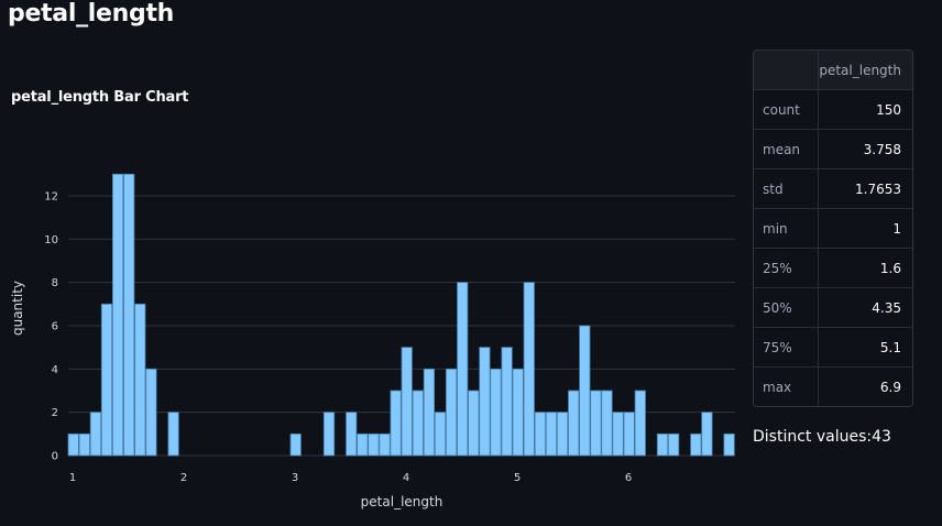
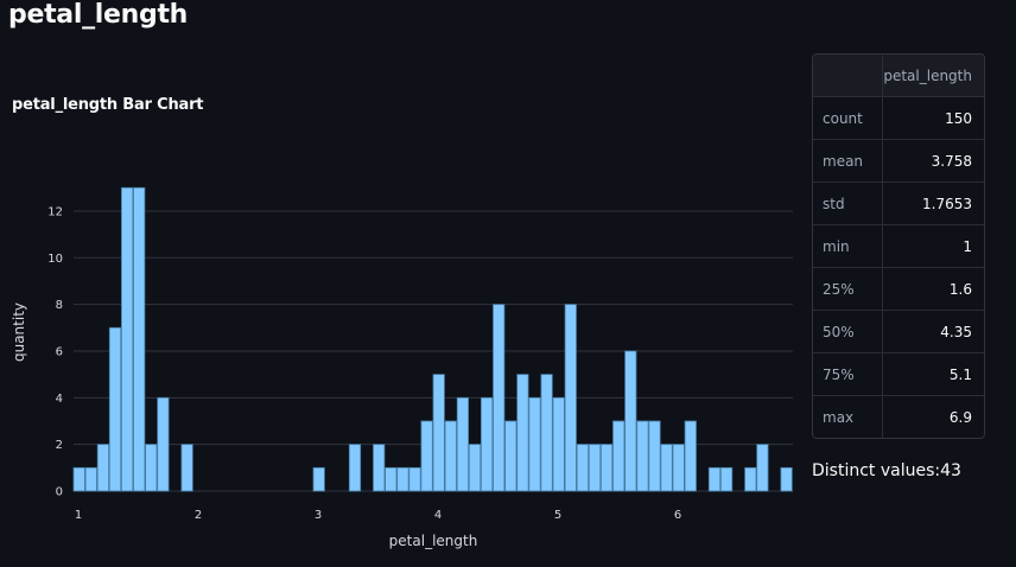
1.6: 7 -> 2
